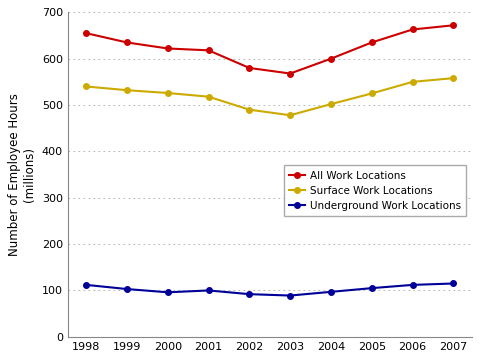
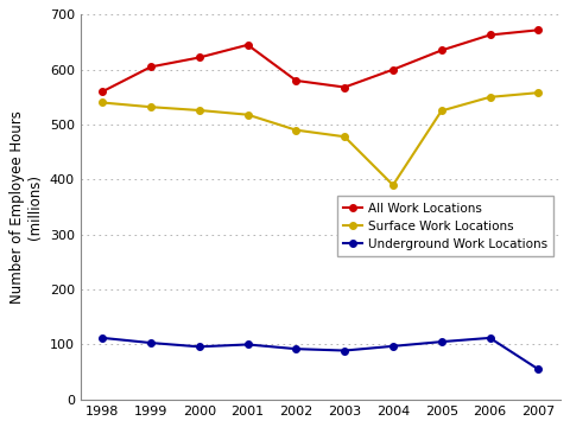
All Work Locations/1998: 655 -> 560
All Work Locations/1999: 635 -> 605
All Work Locations/2001: 618 -> 645
Surface Work Locations/2004: 502 -> 390
Underground Work Locations/2007: 115 -> 55
